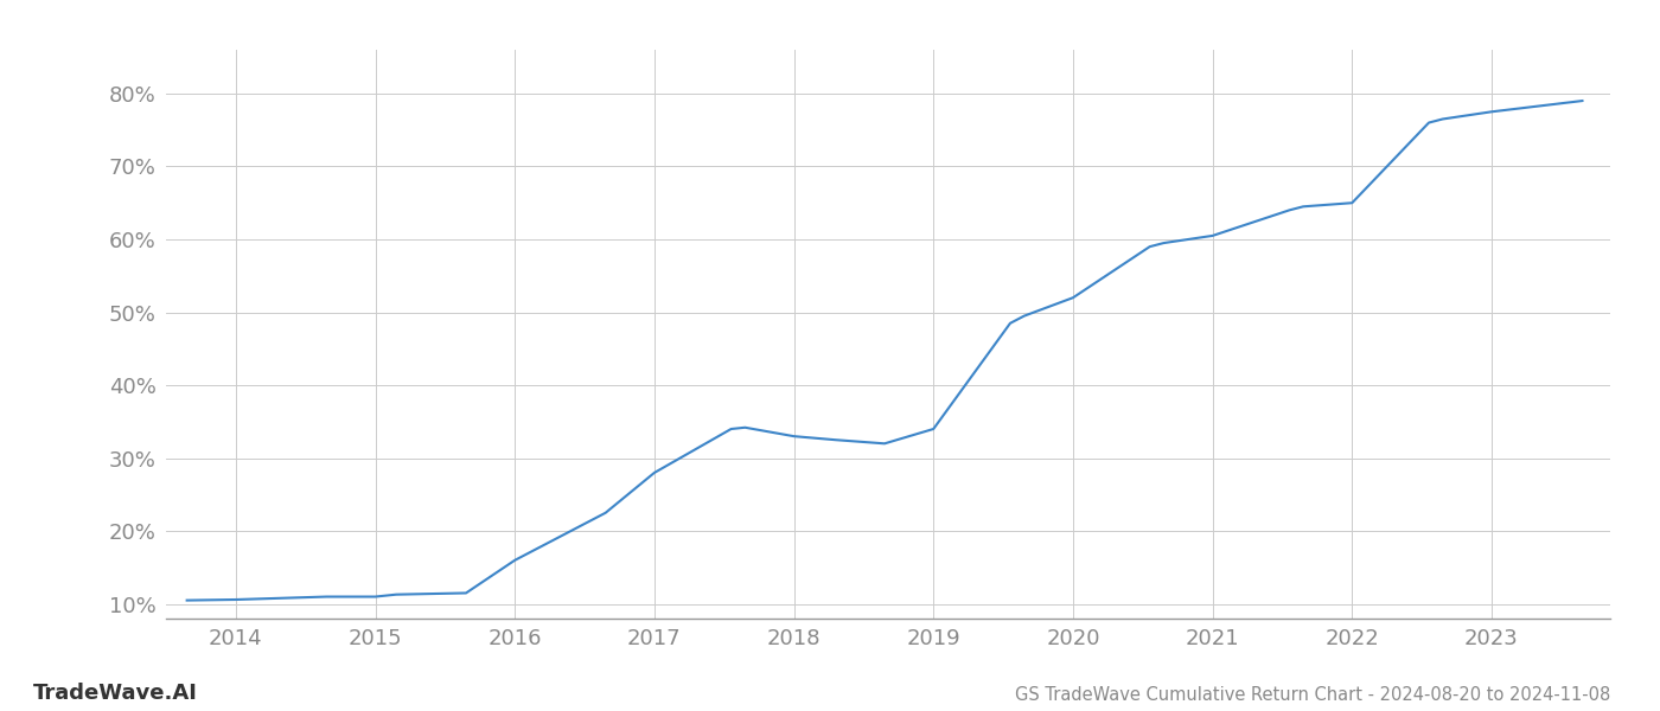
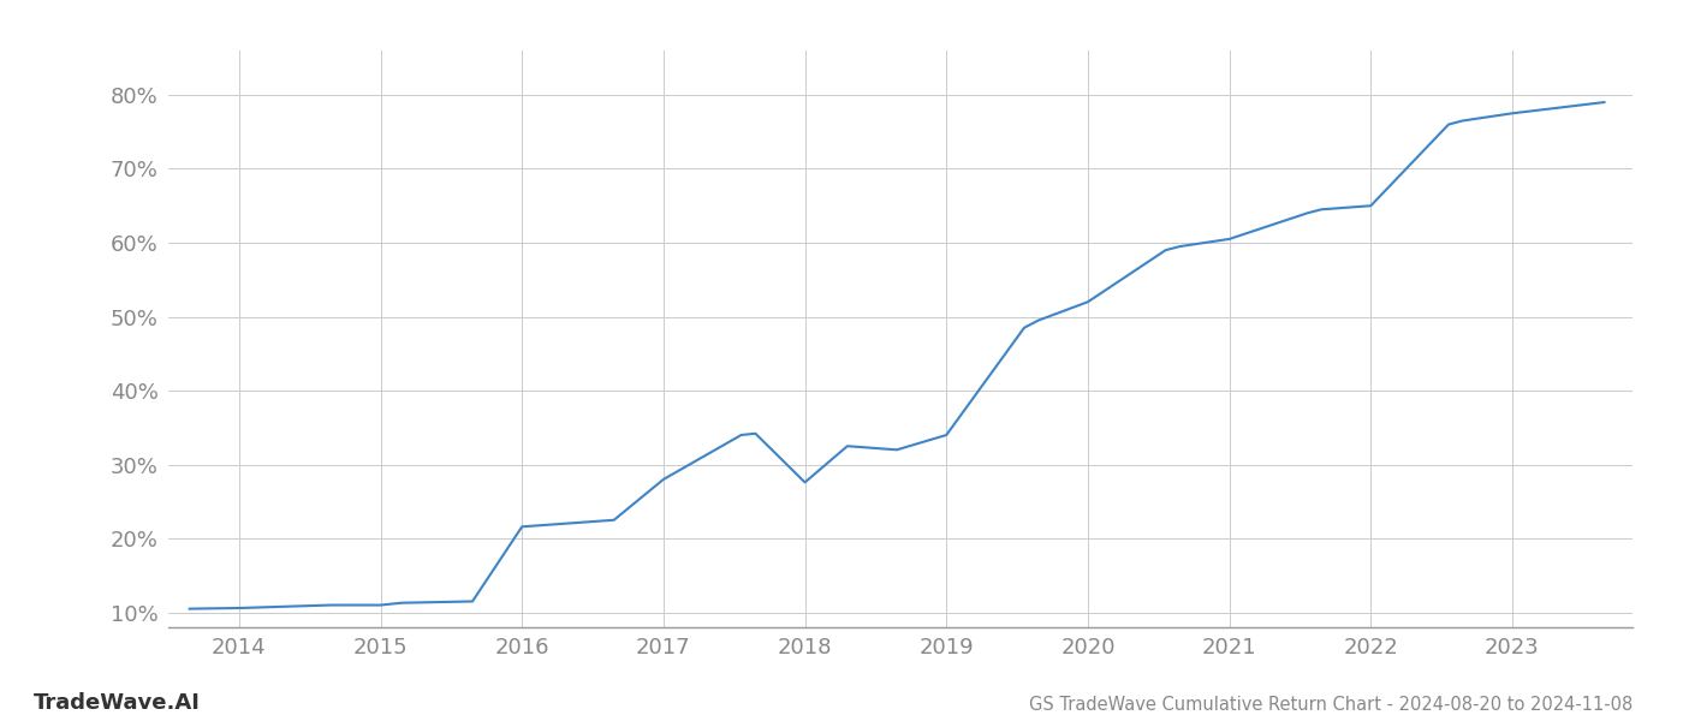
2016: 16.0% -> 21.6%
2018: 33.0% -> 27.6%
